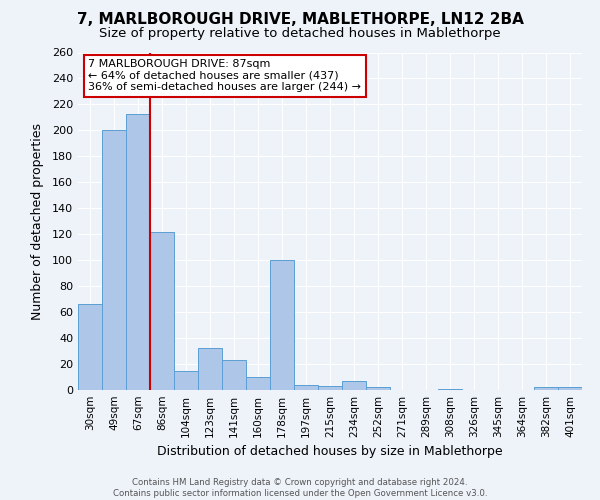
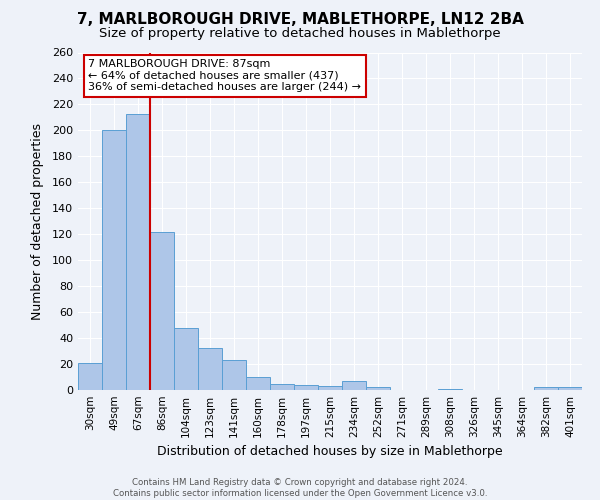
30sqm: 66 -> 21
104sqm: 15 -> 48
178sqm: 100 -> 5
